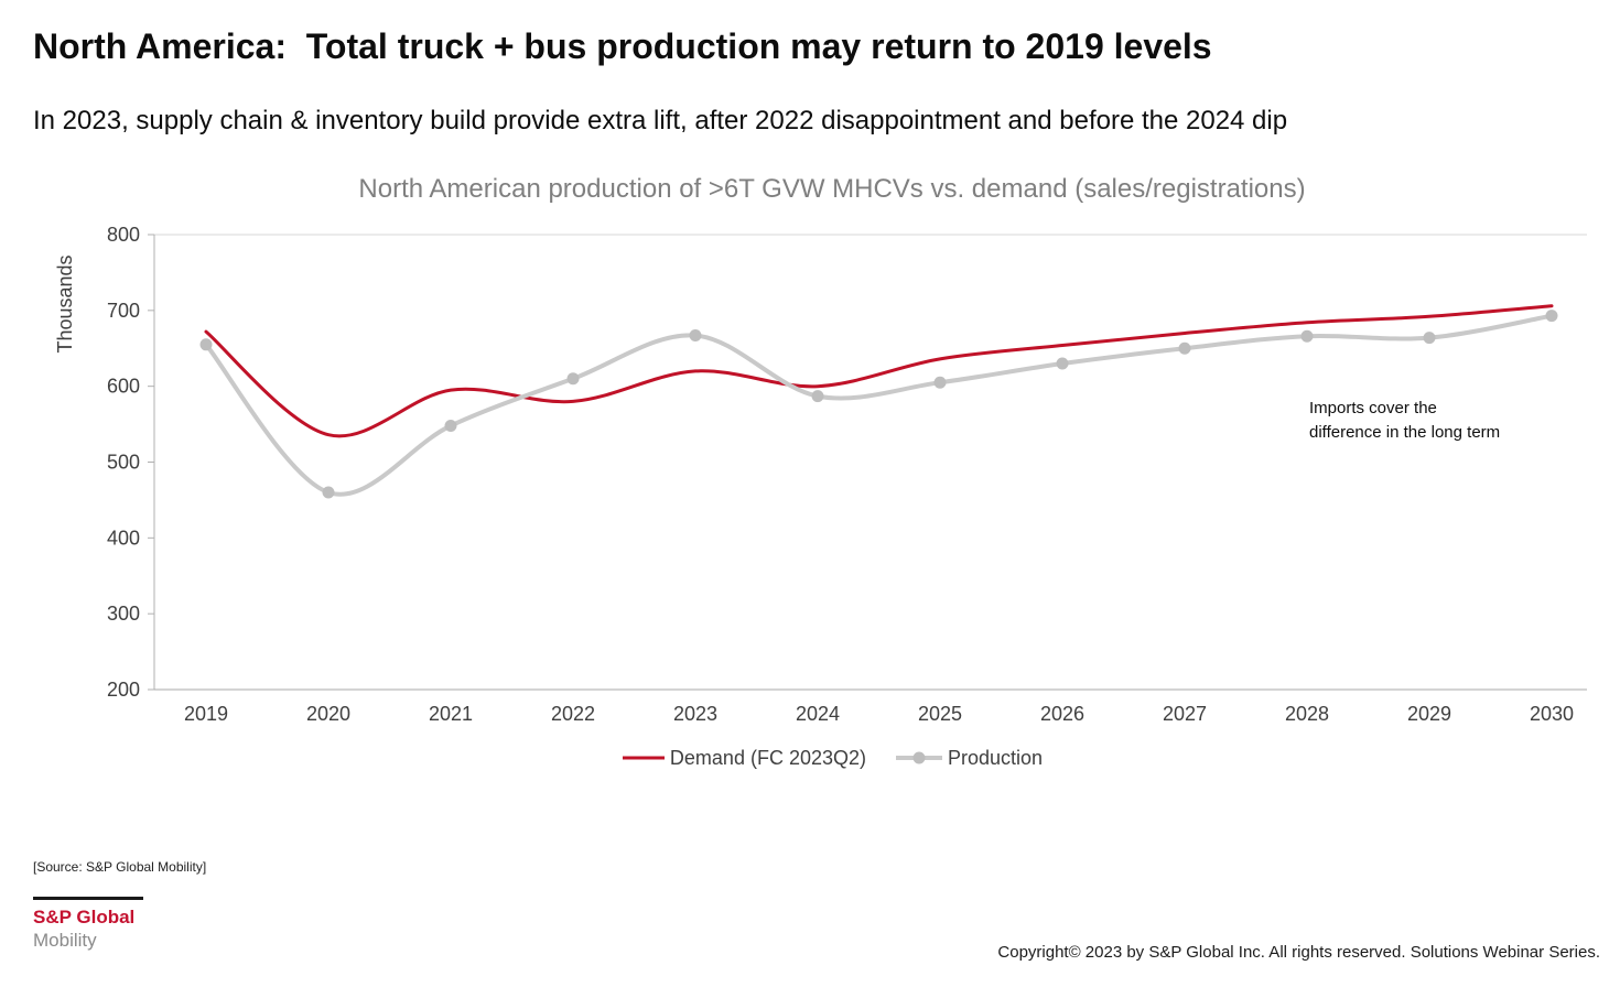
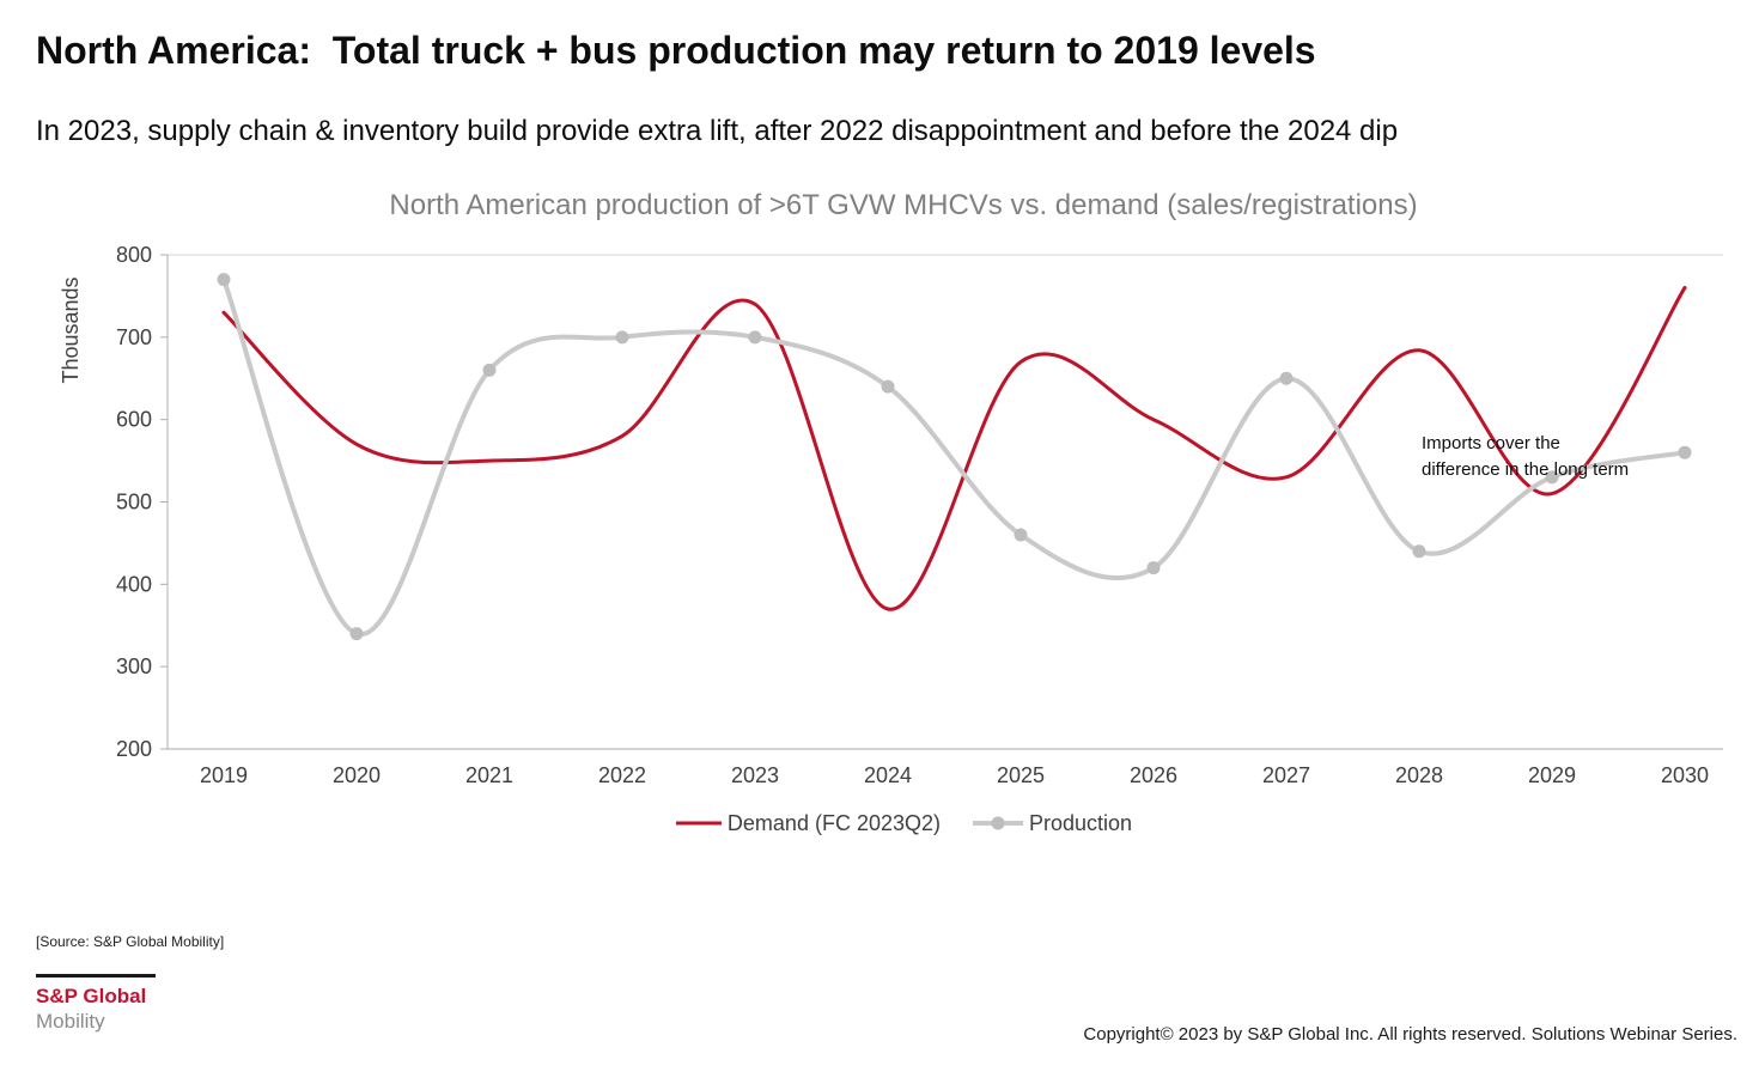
Demand (FC 2023Q2)/2019: 670 -> 730
Production/2019: 660 -> 770
Demand (FC 2023Q2)/2020: 540 -> 570
Production/2020: 460 -> 340
Demand (FC 2023Q2)/2021: 600 -> 550
Production/2021: 550 -> 660
Production/2022: 610 -> 700
Demand (FC 2023Q2)/2023: 620 -> 740
Production/2023: 670 -> 700
Demand (FC 2023Q2)/2024: 600 -> 370
Production/2024: 590 -> 640
Demand (FC 2023Q2)/2025: 640 -> 670
Production/2025: 600 -> 460
Demand (FC 2023Q2)/2026: 650 -> 600
Production/2026: 630 -> 420
Demand (FC 2023Q2)/2027: 670 -> 530
Production/2028: 670 -> 440
Demand (FC 2023Q2)/2029: 690 -> 510
Production/2029: 660 -> 530
Demand (FC 2023Q2)/2030: 710 -> 760
Production/2030: 690 -> 560
